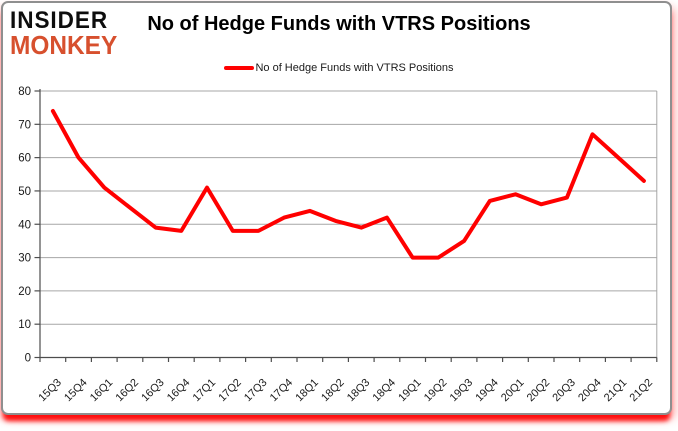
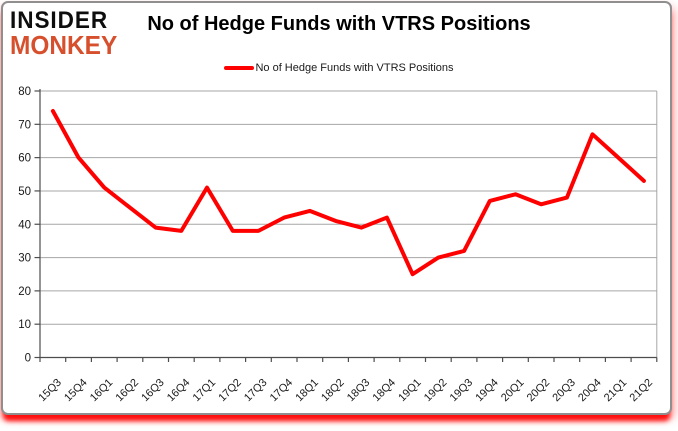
19Q1: 30 -> 25
19Q3: 35 -> 32
